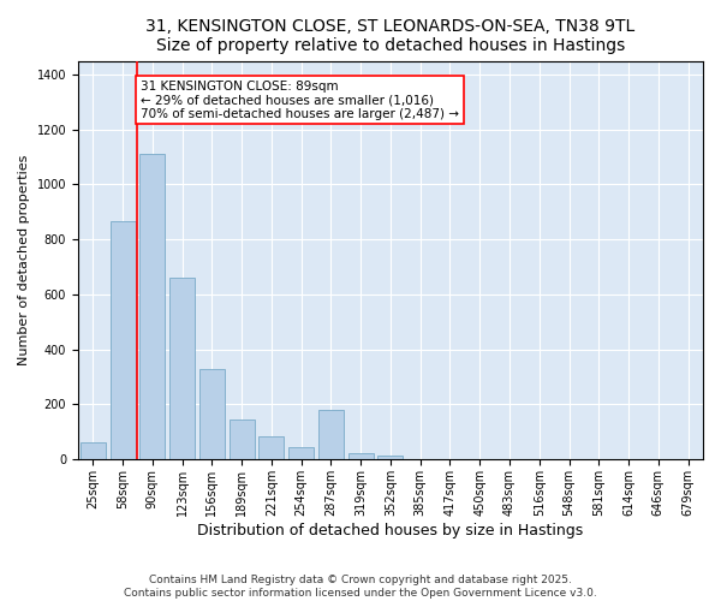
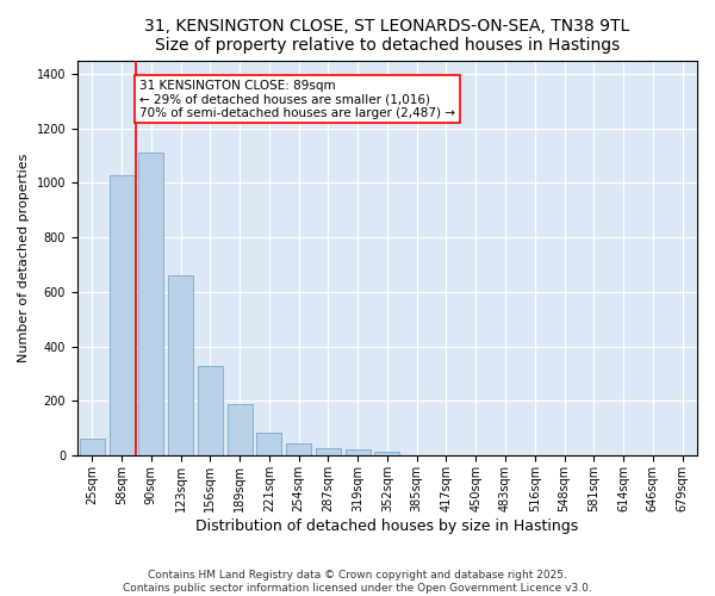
58sqm: 865 -> 1030
189sqm: 145 -> 190
287sqm: 180 -> 25
